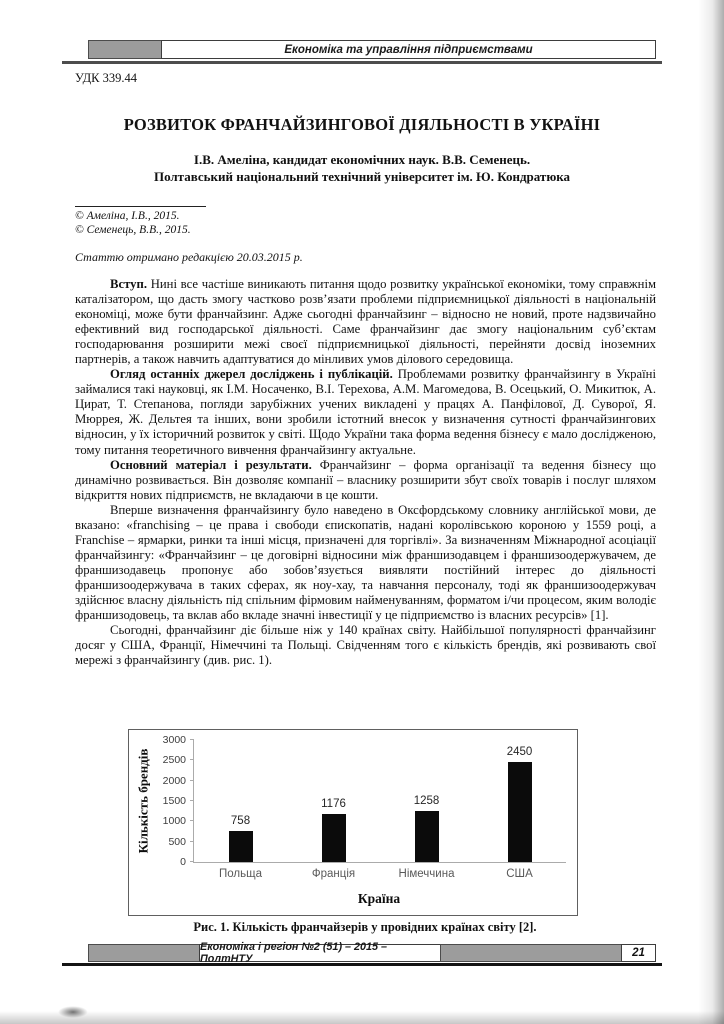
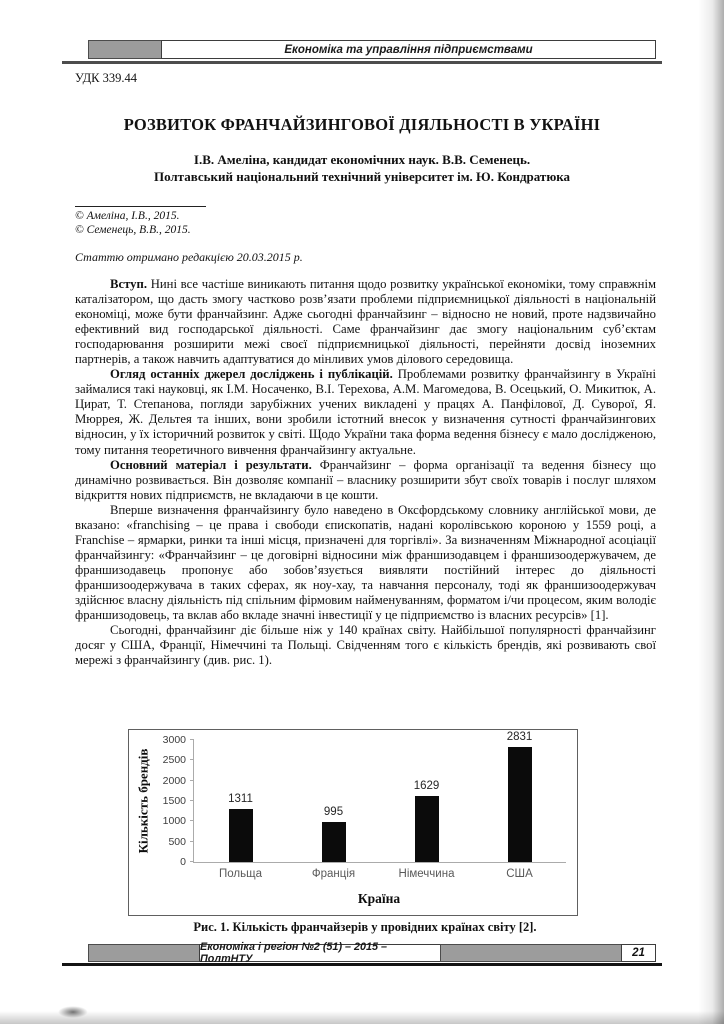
Польща: 758 -> 1311
Франція: 1176 -> 995
Німеччина: 1258 -> 1629
США: 2450 -> 2831
